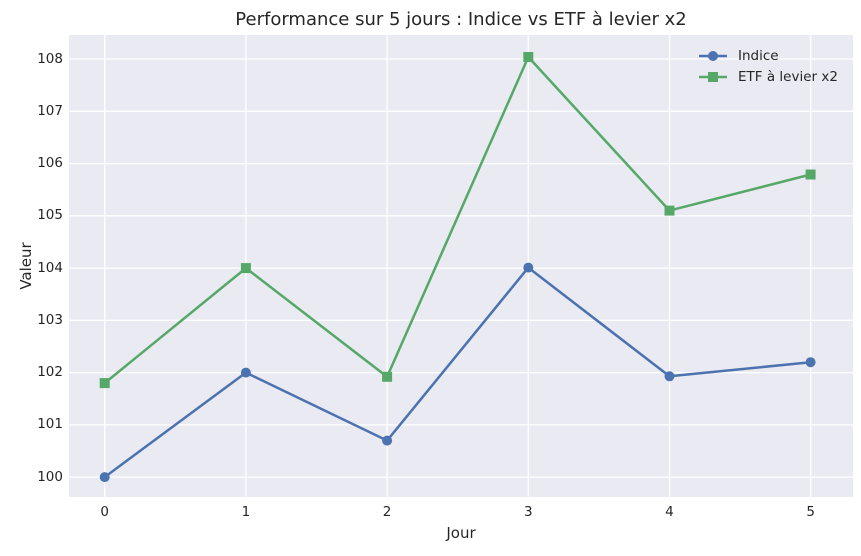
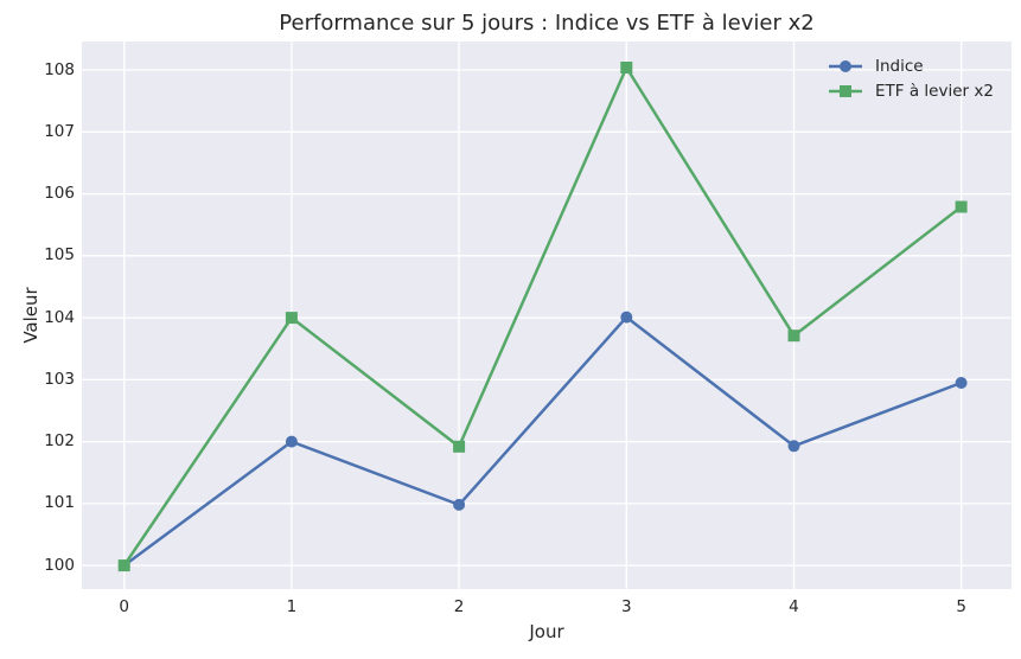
ETF à levier x2/0: 101.8 -> 100.0
Indice/2: 100.7 -> 101.0
ETF à levier x2/4: 105.1 -> 103.7
Indice/5: 102.2 -> 103.0
